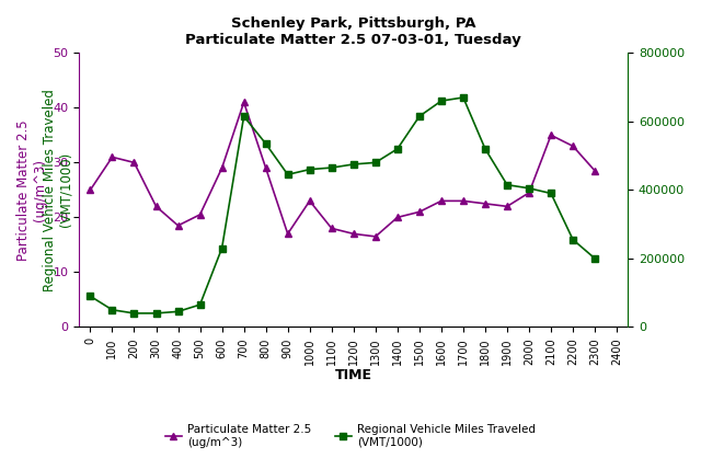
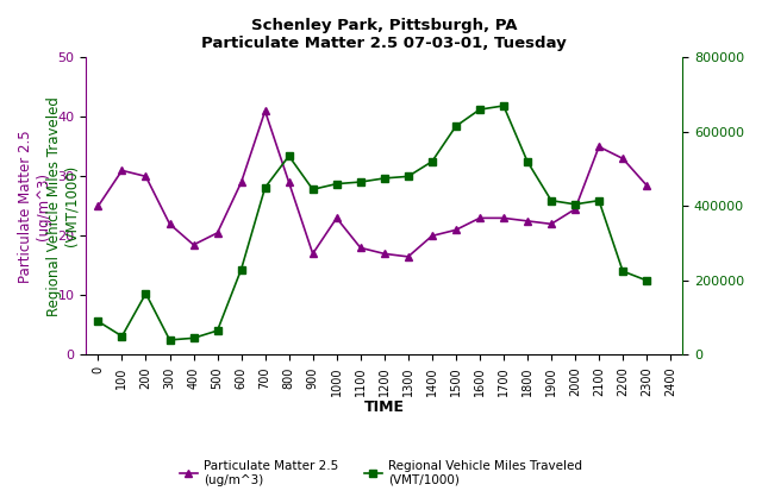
Regional Vehicle Miles Traveled (VMT/1000)/200: 40000 -> 165000
Regional Vehicle Miles Traveled (VMT/1000)/700: 615000 -> 450000
Regional Vehicle Miles Traveled (VMT/1000)/2100: 390000 -> 415000
Regional Vehicle Miles Traveled (VMT/1000)/2200: 255000 -> 225000
